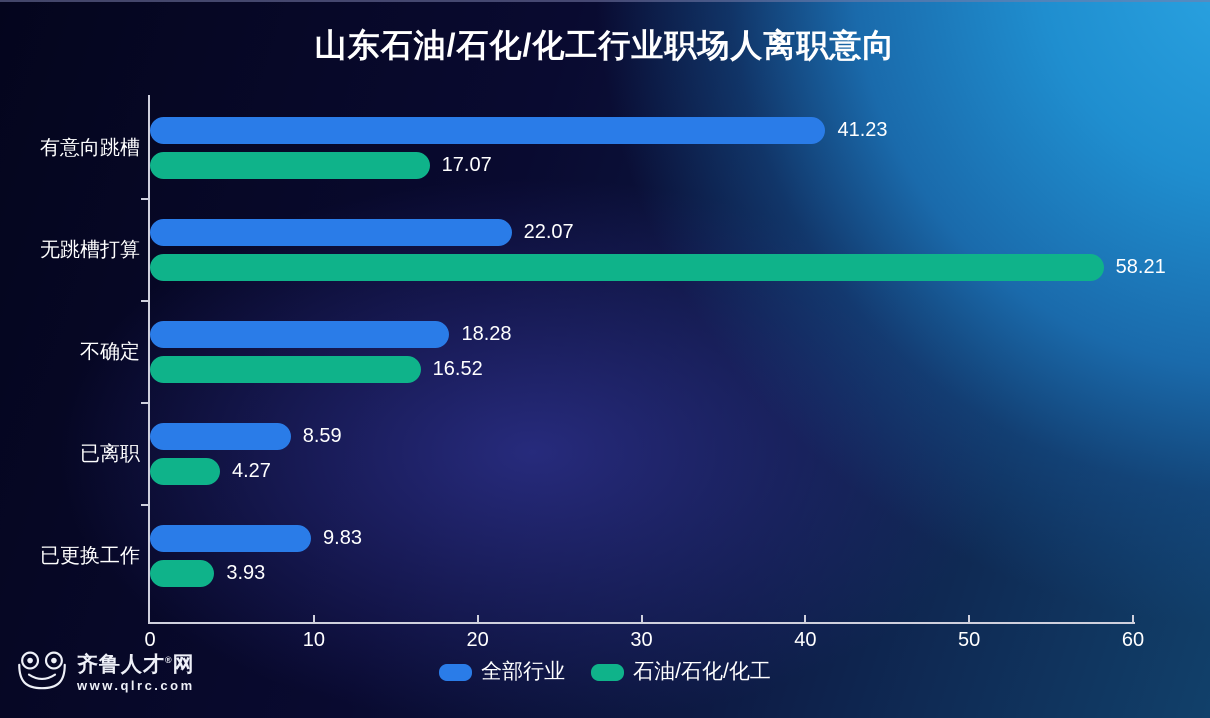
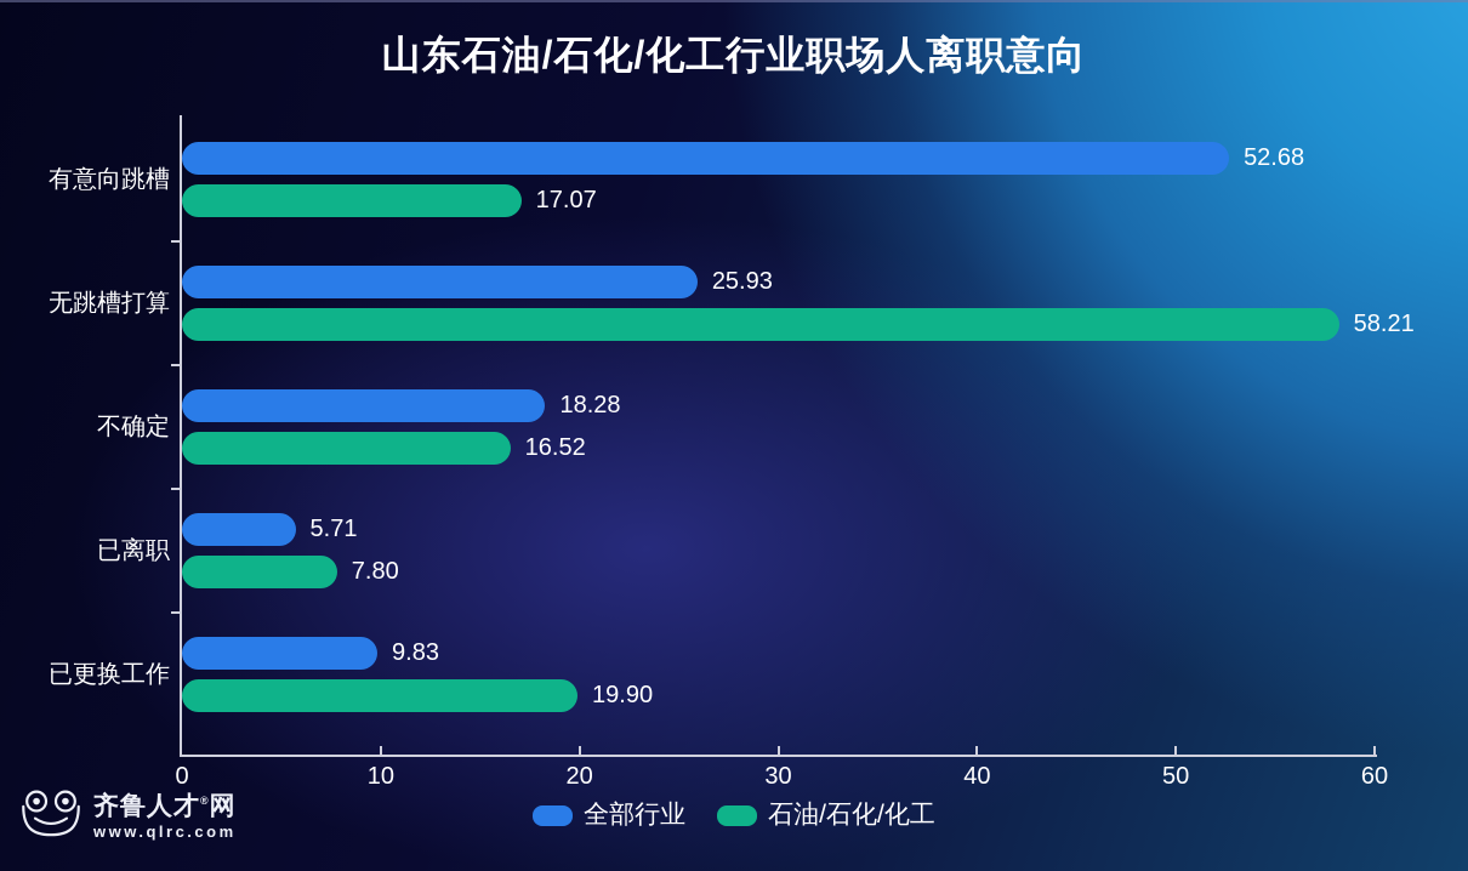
全部行业/有意向跳槽: 41.23 -> 52.68
全部行业/无跳槽打算: 22.07 -> 25.93
全部行业/已离职: 8.59 -> 5.71
石油/石化/化工/已离职: 4.27 -> 7.80
石油/石化/化工/已更换工作: 3.93 -> 19.90
